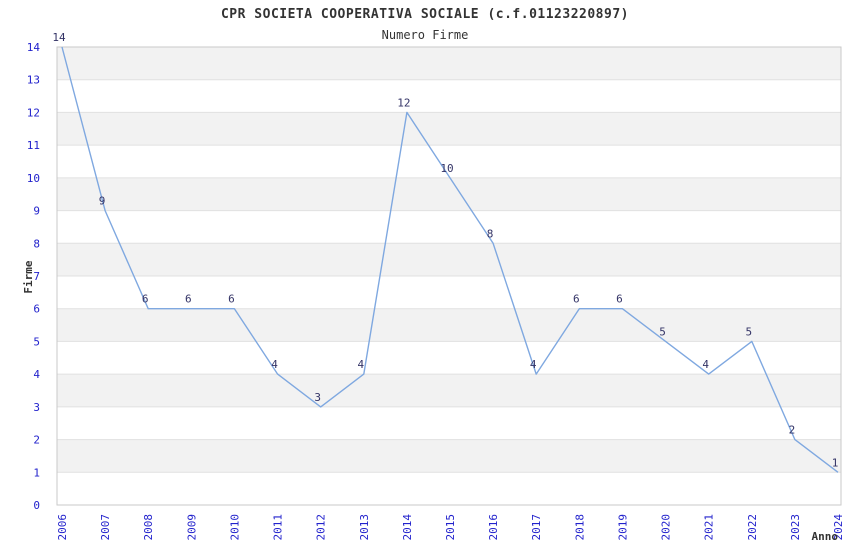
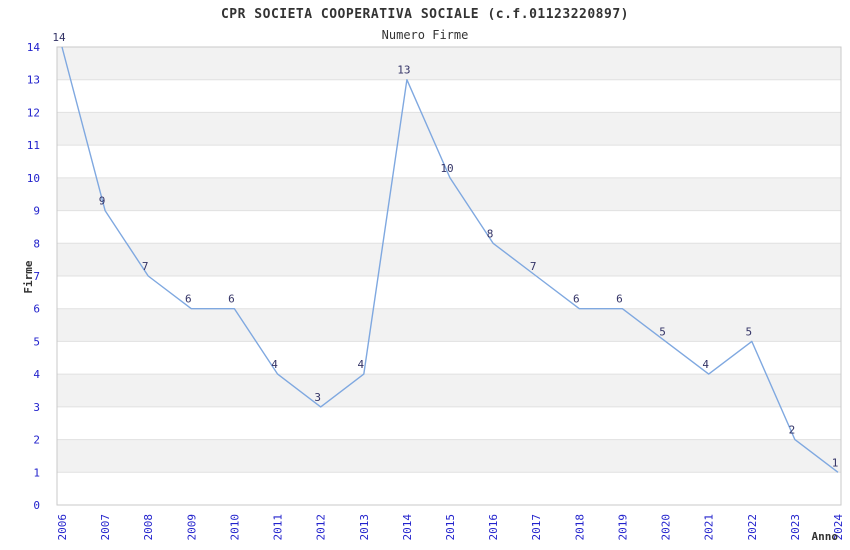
2008: 6 -> 7
2014: 12 -> 13
2017: 4 -> 7
